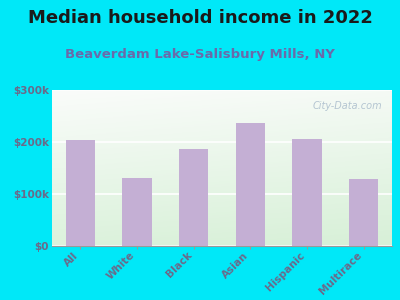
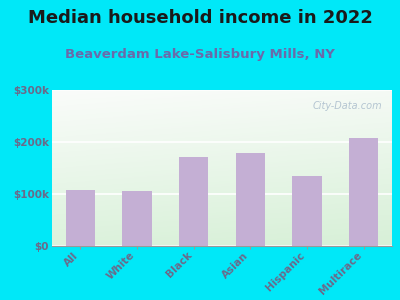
All: $204k -> $108k
White: $130k -> $105k
Black: $186k -> $172k
Asian: $236k -> $178k
Hispanic: $206k -> $135k
Multirace: $128k -> $207k
